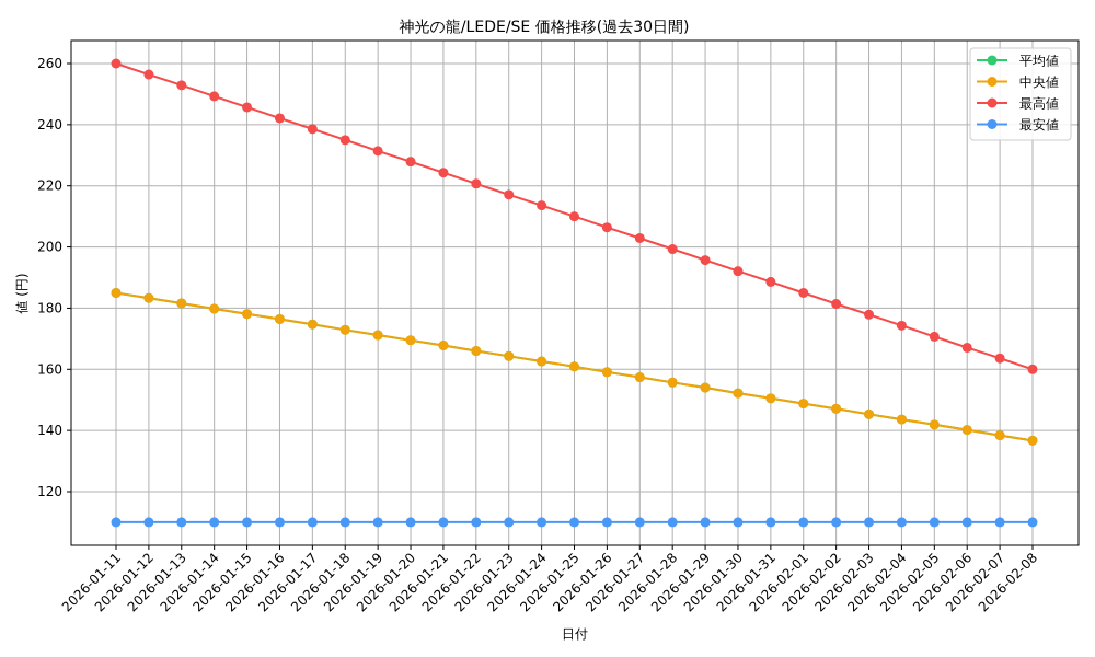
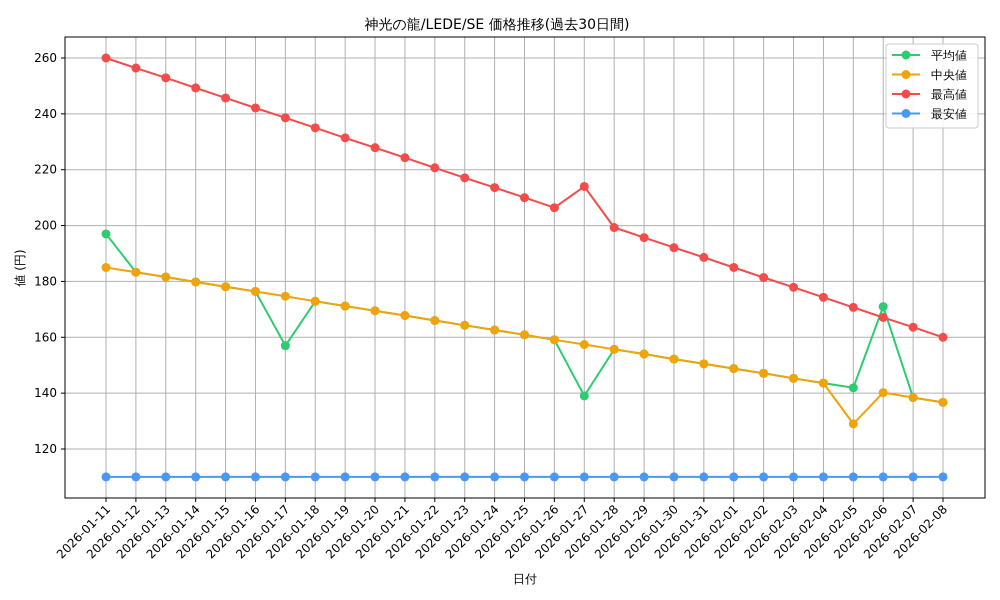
平均値/2026-01-11: 185 -> 197
平均値/2026-01-17: 175 -> 157
平均値/2026-01-27: 157 -> 139
最高値/2026-01-27: 203 -> 214
中央値/2026-02-05: 142 -> 129
平均値/2026-02-06: 140 -> 171
